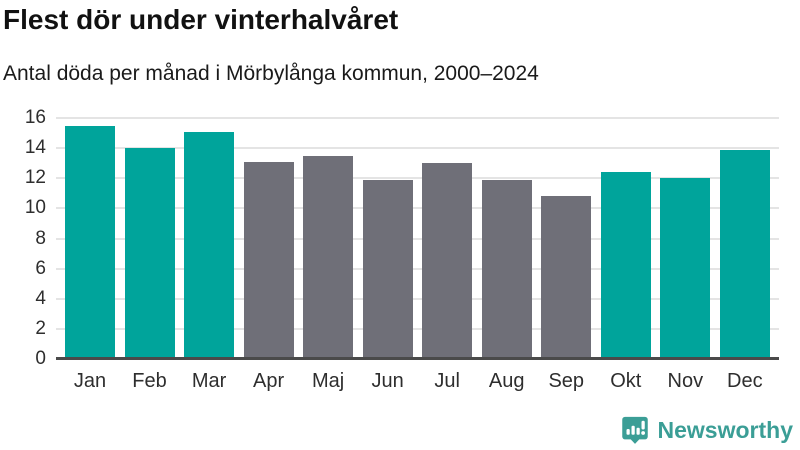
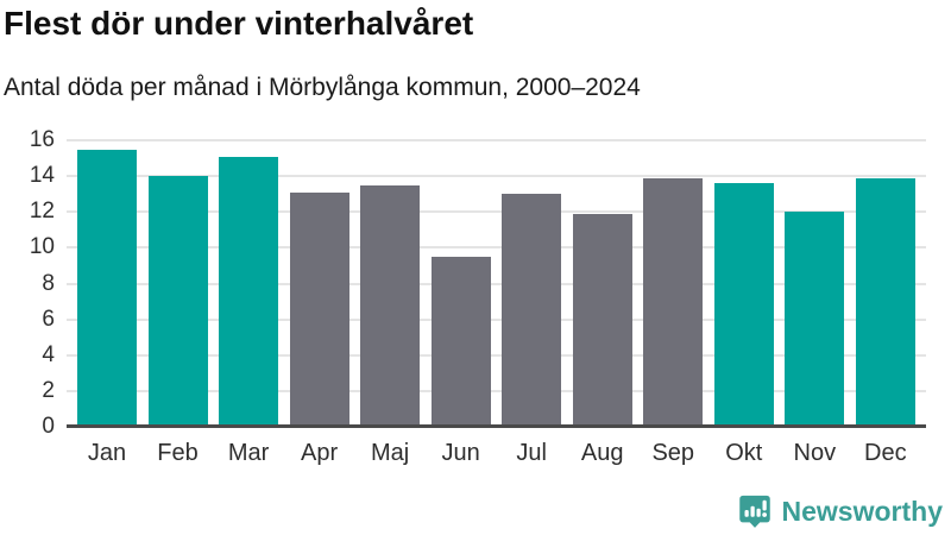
Jun: 11.9 -> 9.5
Sep: 10.8 -> 13.9
Okt: 12.4 -> 13.6
